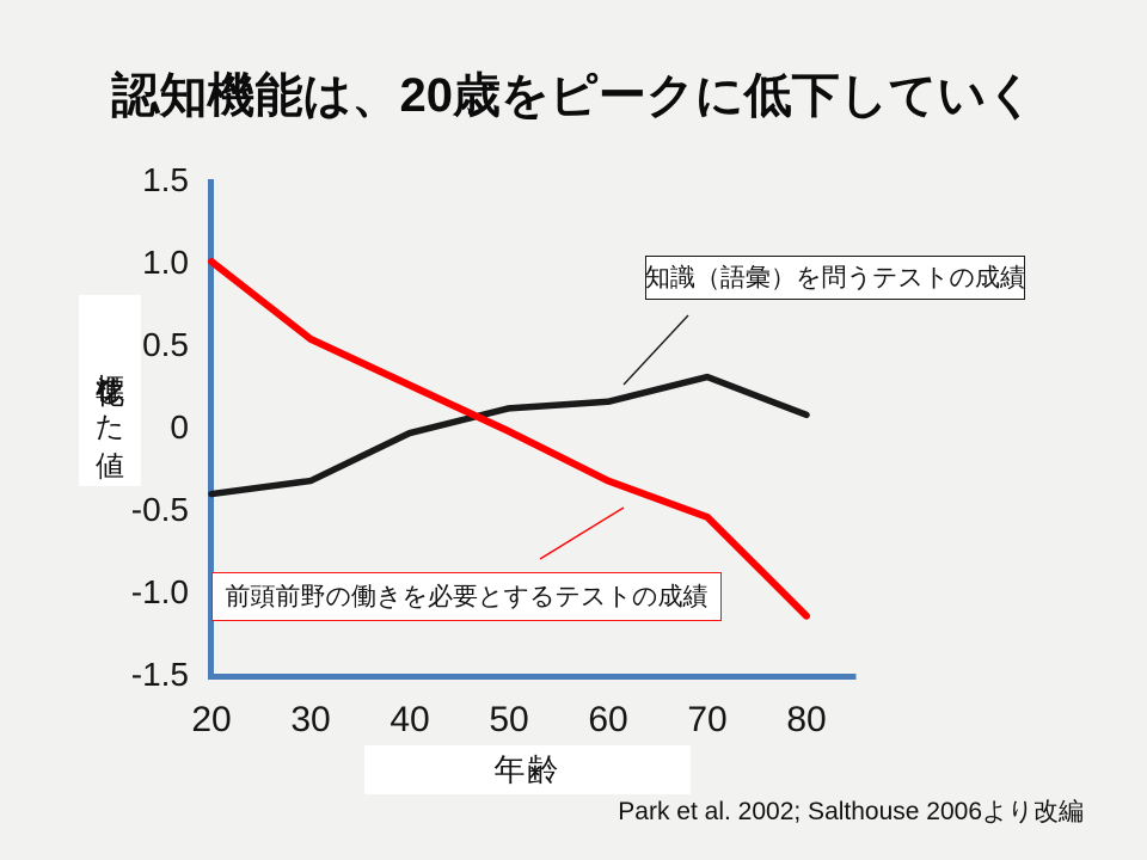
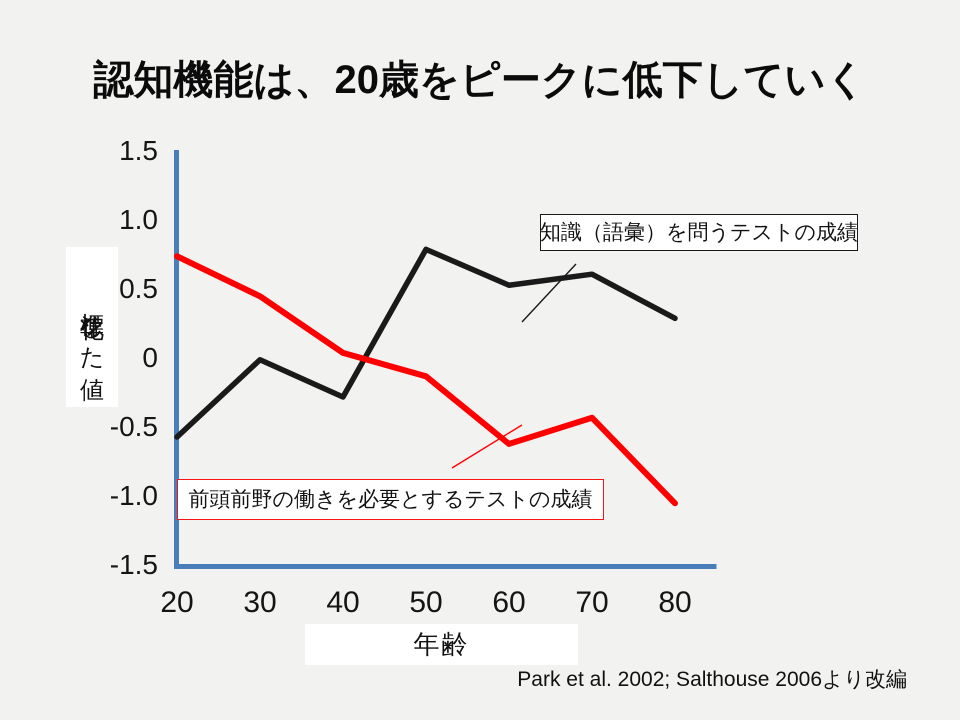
知識（語彙）を問うテストの成績/20: -0.41 -> -0.58
前頭前野の働きを必要とするテストの成績/20: 1.00 -> 0.73
知識（語彙）を問うテストの成績/30: -0.33 -> -0.02
前頭前野の働きを必要とするテストの成績/30: 0.53 -> 0.44
知識（語彙）を問うテストの成績/40: -0.04 -> -0.29
前頭前野の働きを必要とするテストの成績/40: 0.25 -> 0.03
知識（語彙）を問うテストの成績/50: 0.11 -> 0.78
前頭前野の働きを必要とするテストの成績/50: -0.03 -> -0.14
知識（語彙）を問うテストの成績/60: 0.15 -> 0.52
前頭前野の働きを必要とするテストの成績/60: -0.33 -> -0.63
知識（語彙）を問うテストの成績/70: 0.30 -> 0.60
前頭前野の働きを必要とするテストの成績/70: -0.55 -> -0.44
知識（語彙）を問うテストの成績/80: 0.07 -> 0.28
前頭前野の働きを必要とするテストの成績/80: -1.15 -> -1.06
